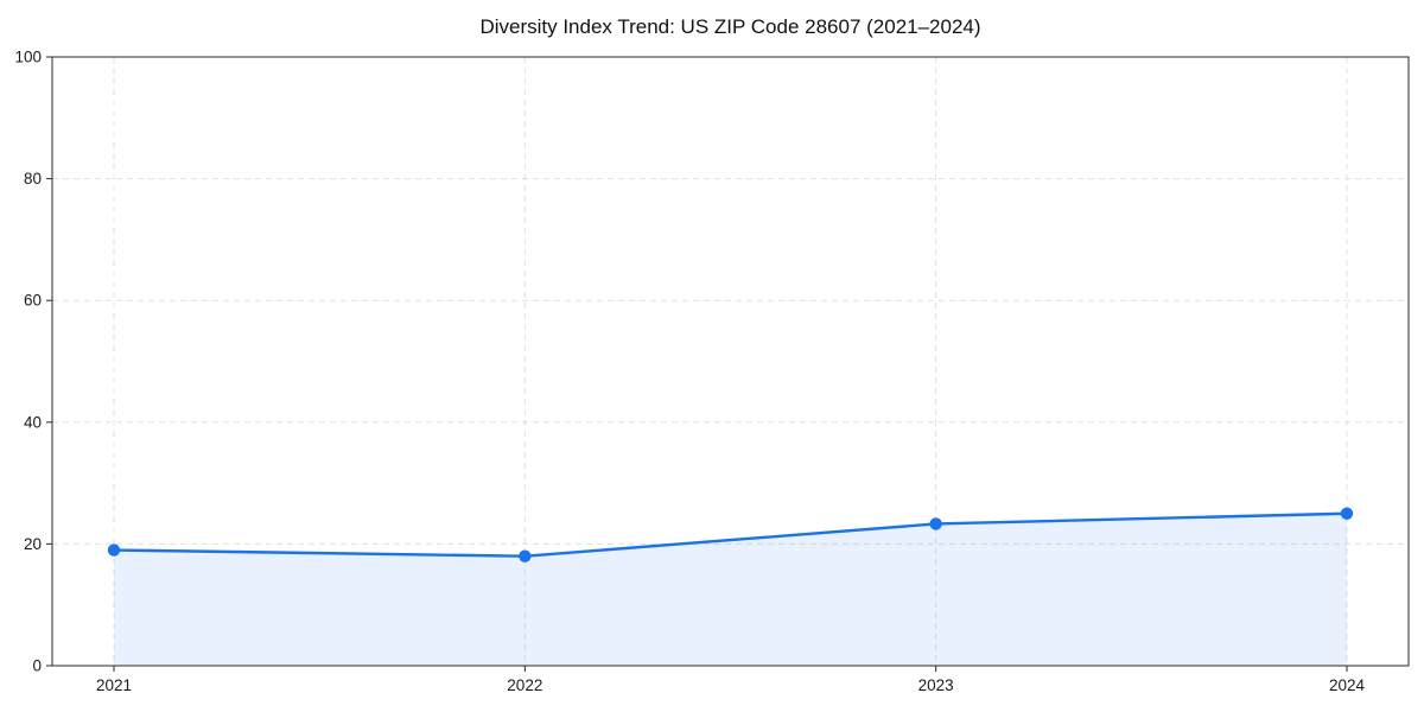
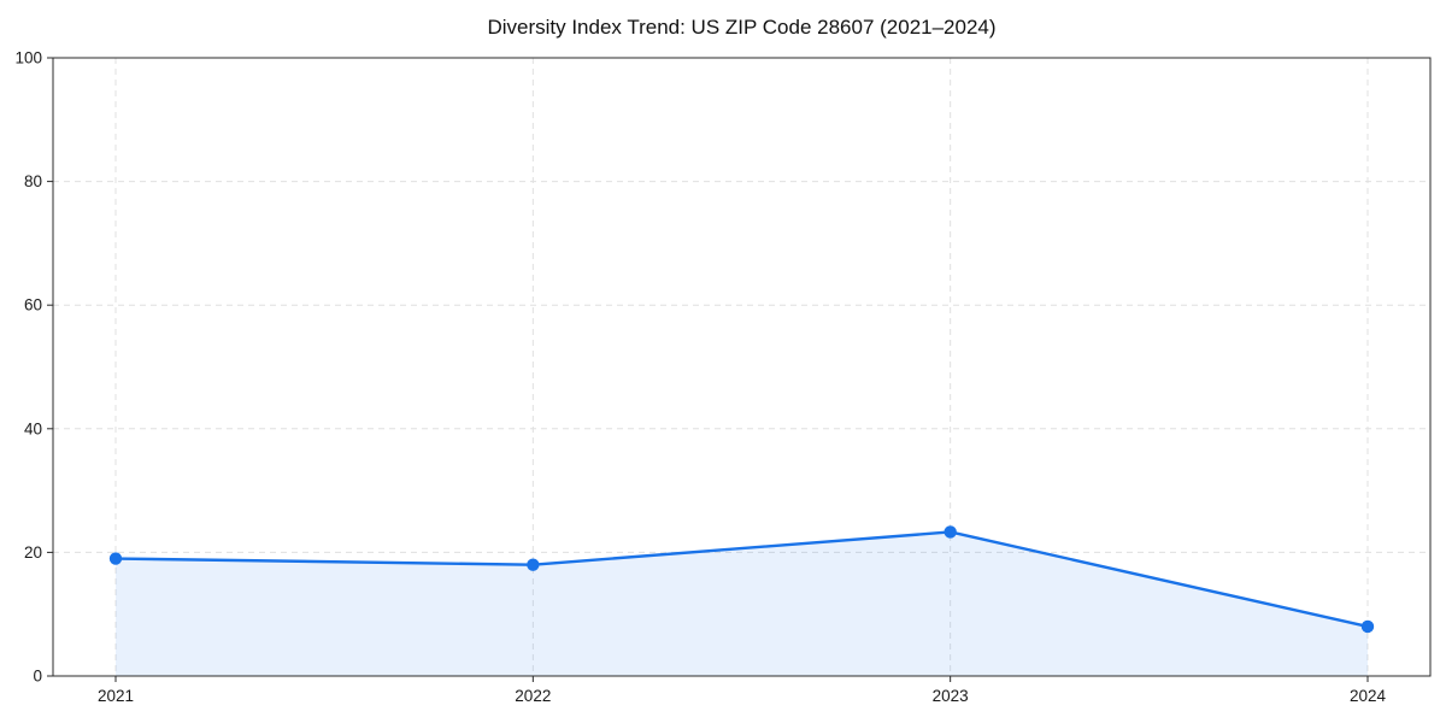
2024: 25 -> 8
